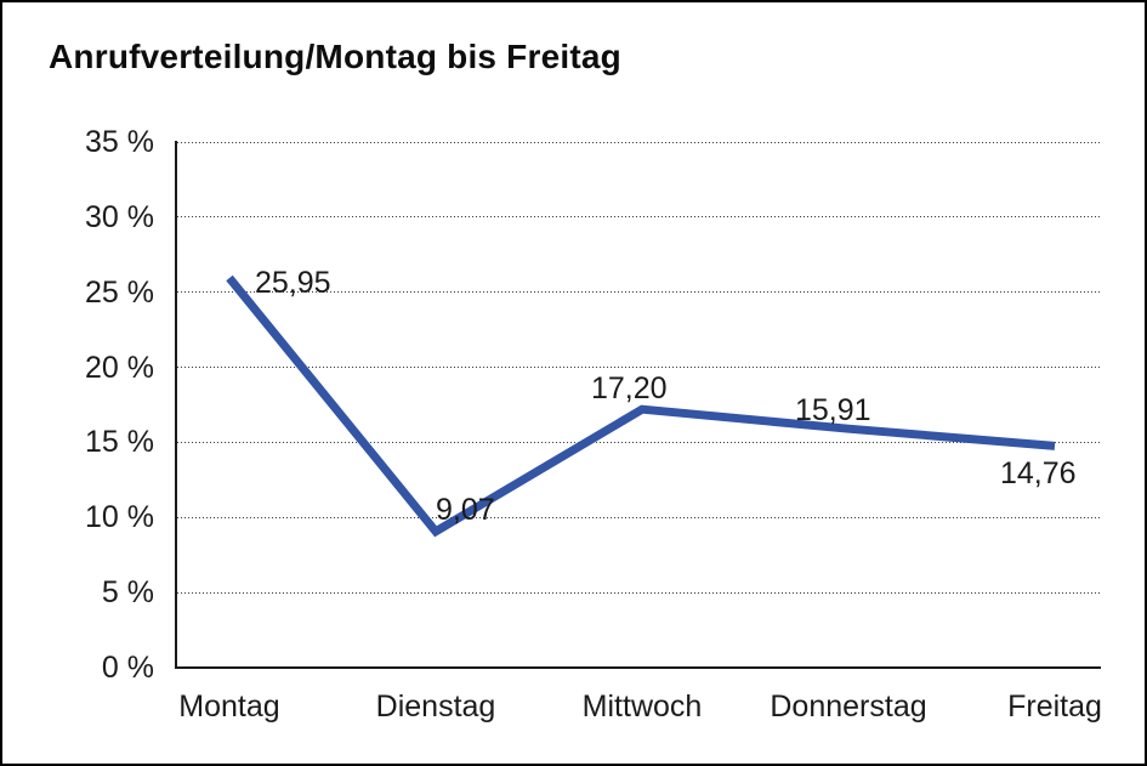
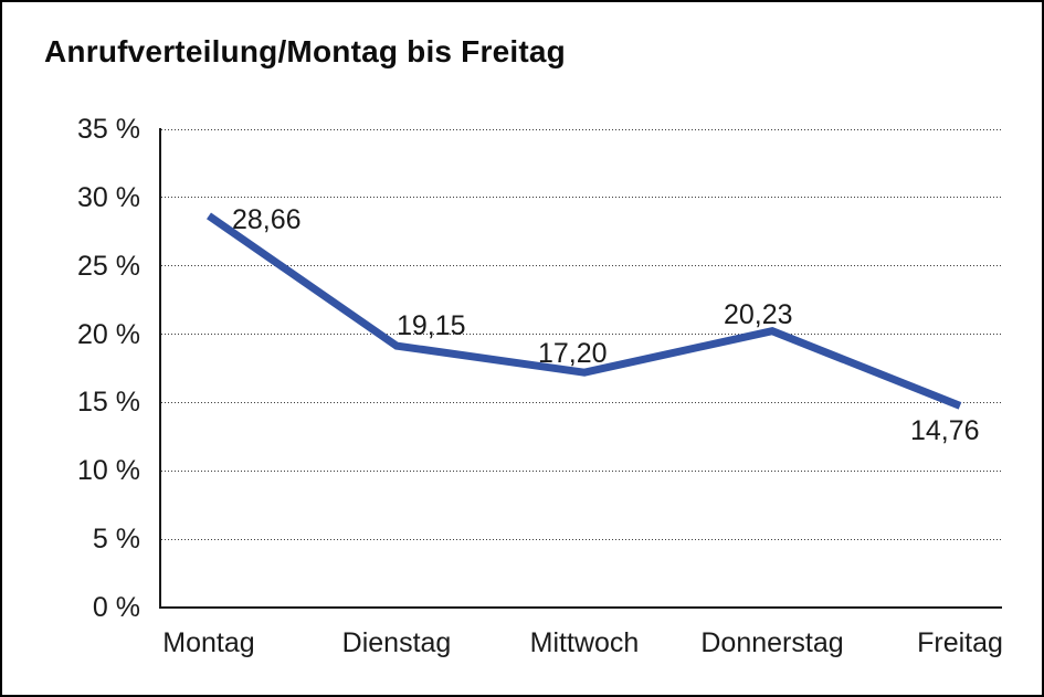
Montag: 25,95 -> 28,66
Dienstag: 9,07 -> 19,15
Donnerstag: 15,91 -> 20,23
